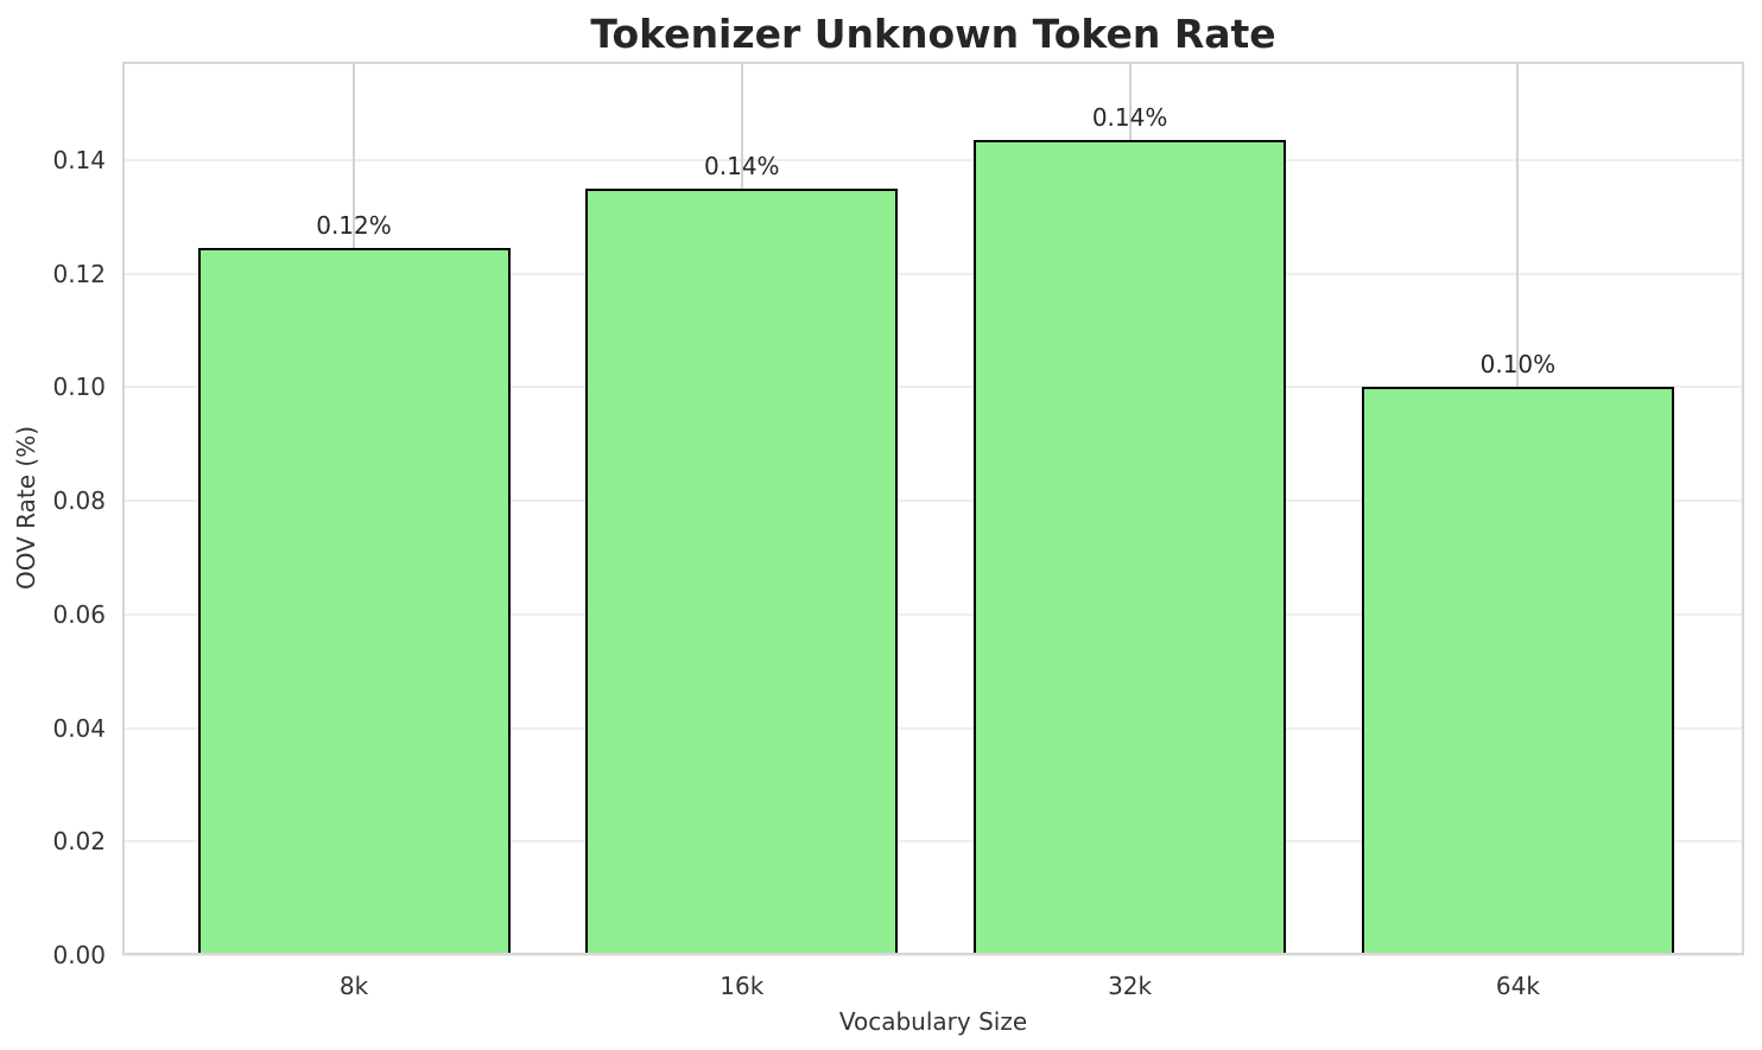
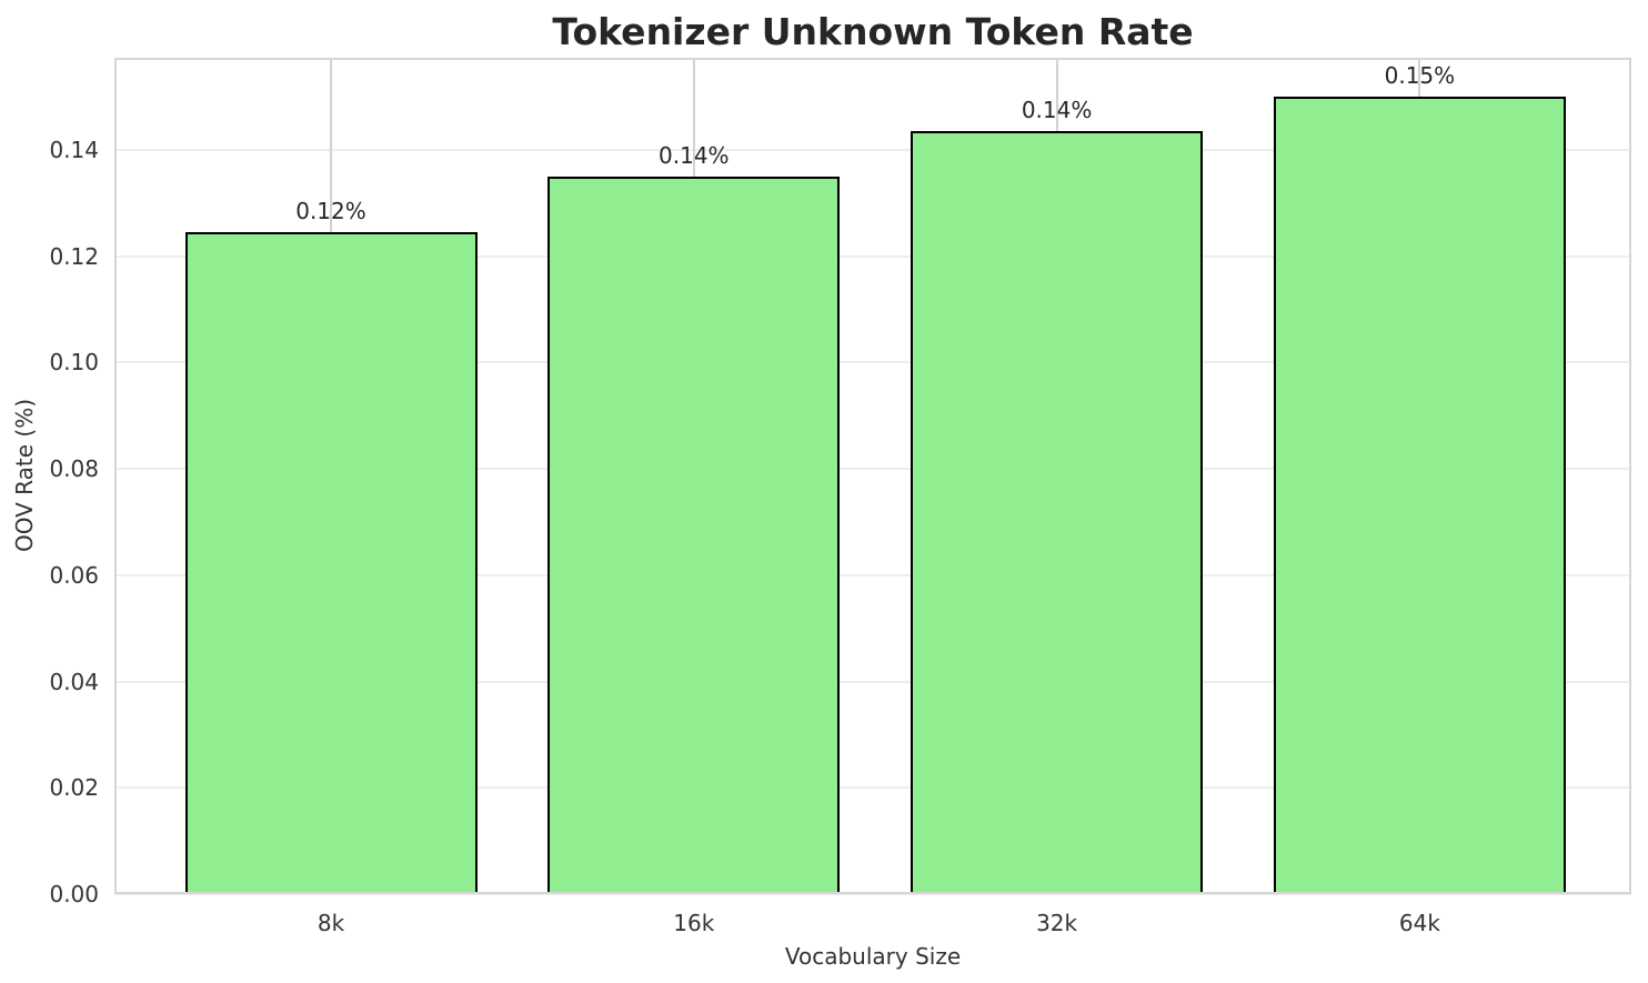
64k: 0.10% -> 0.15%
